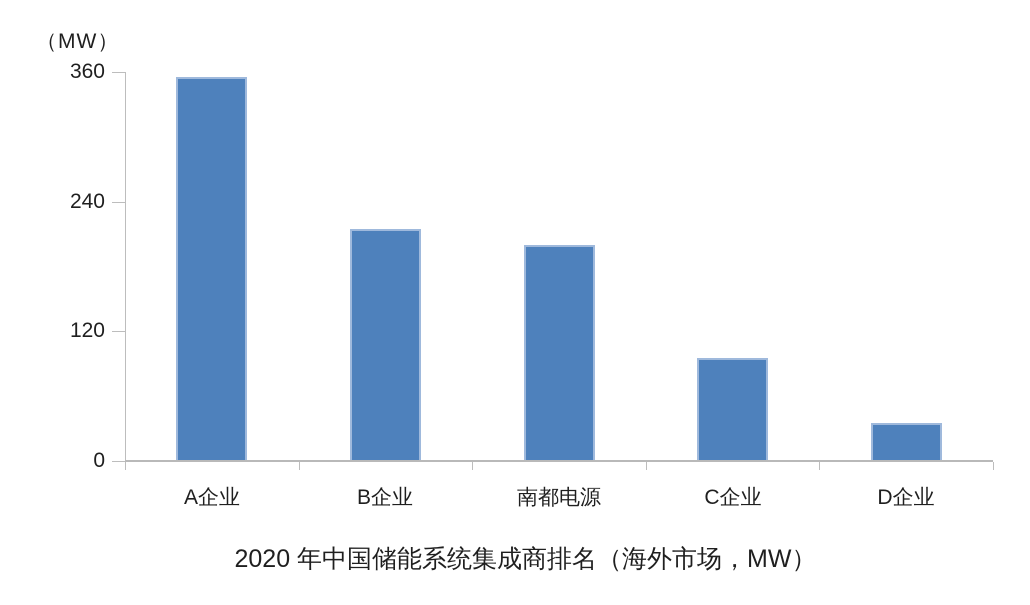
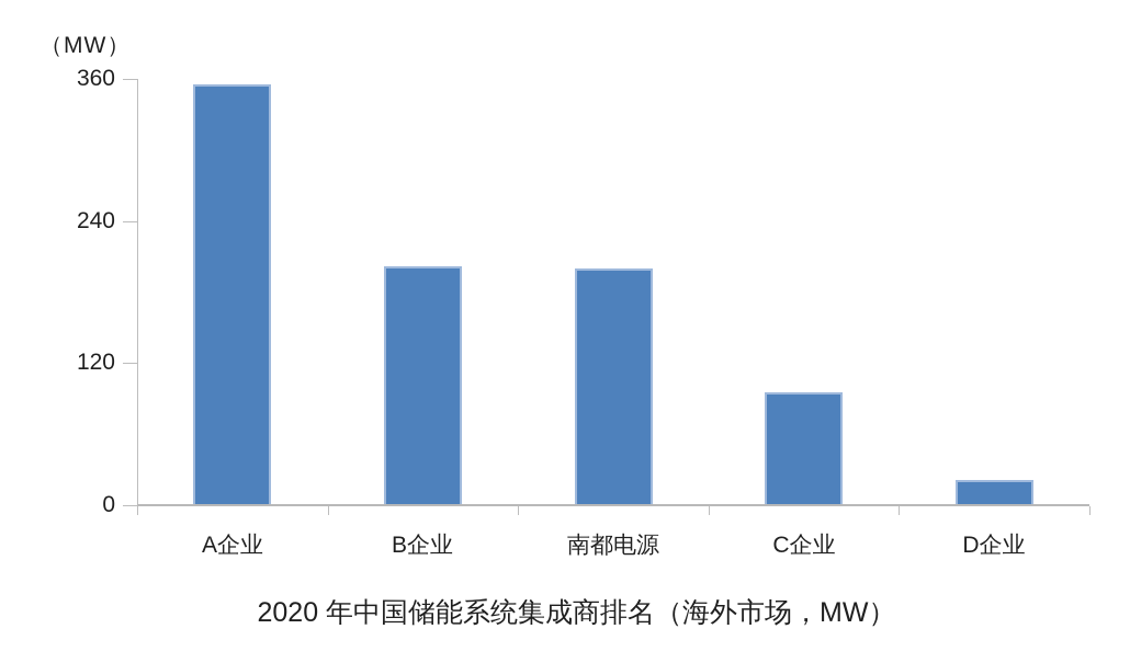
B企业: 215 -> 202
D企业: 35 -> 21
